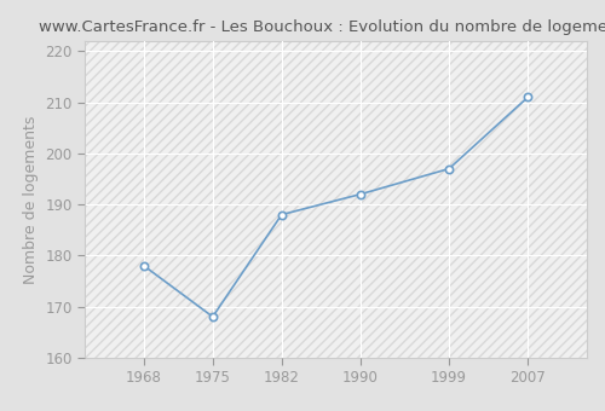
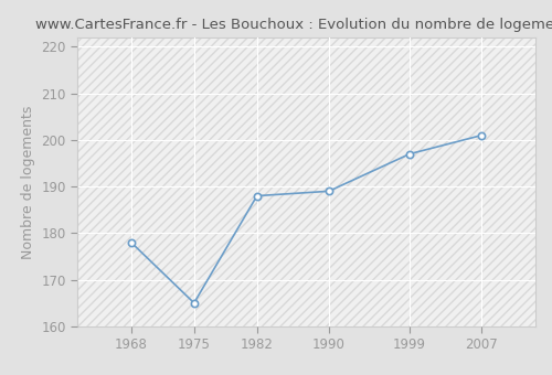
1975: 168 -> 165
1990: 192 -> 189
2007: 211 -> 201
